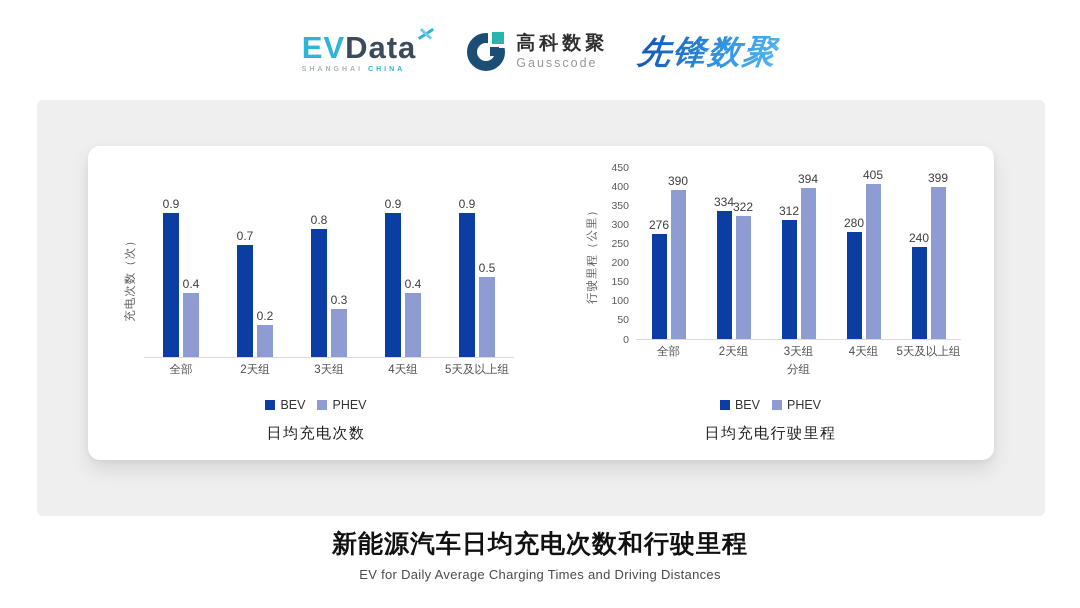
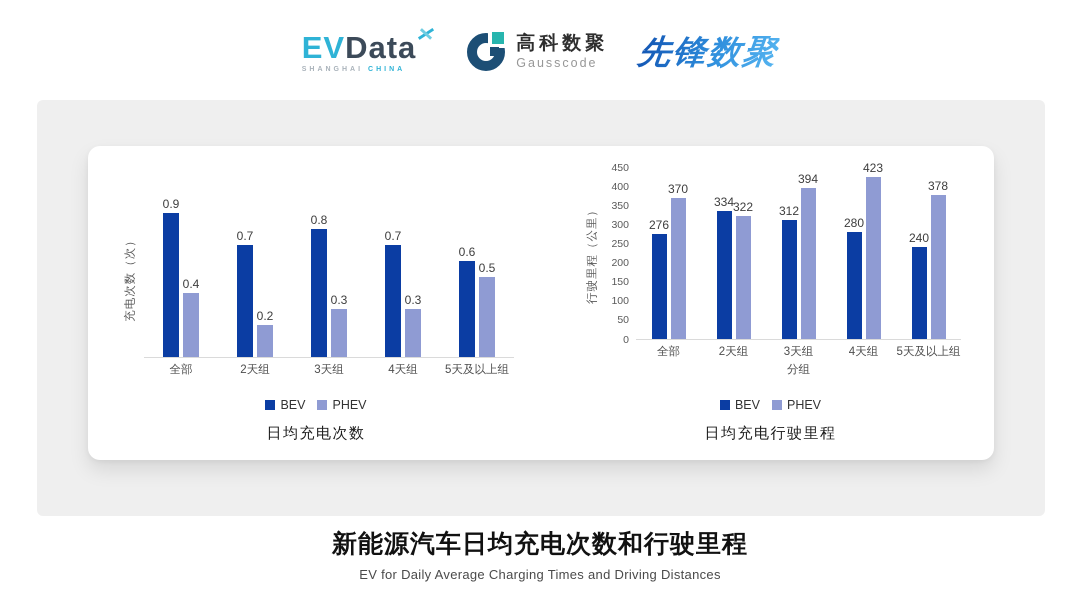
日均充电次数/BEV/4天组: 0.9 -> 0.7
日均充电次数/PHEV/4天组: 0.4 -> 0.3
日均充电次数/BEV/5天及以上组: 0.9 -> 0.6
日均充电行驶里程/PHEV/全部: 390 -> 370
日均充电行驶里程/PHEV/4天组: 405 -> 423
日均充电行驶里程/PHEV/5天及以上组: 399 -> 378
